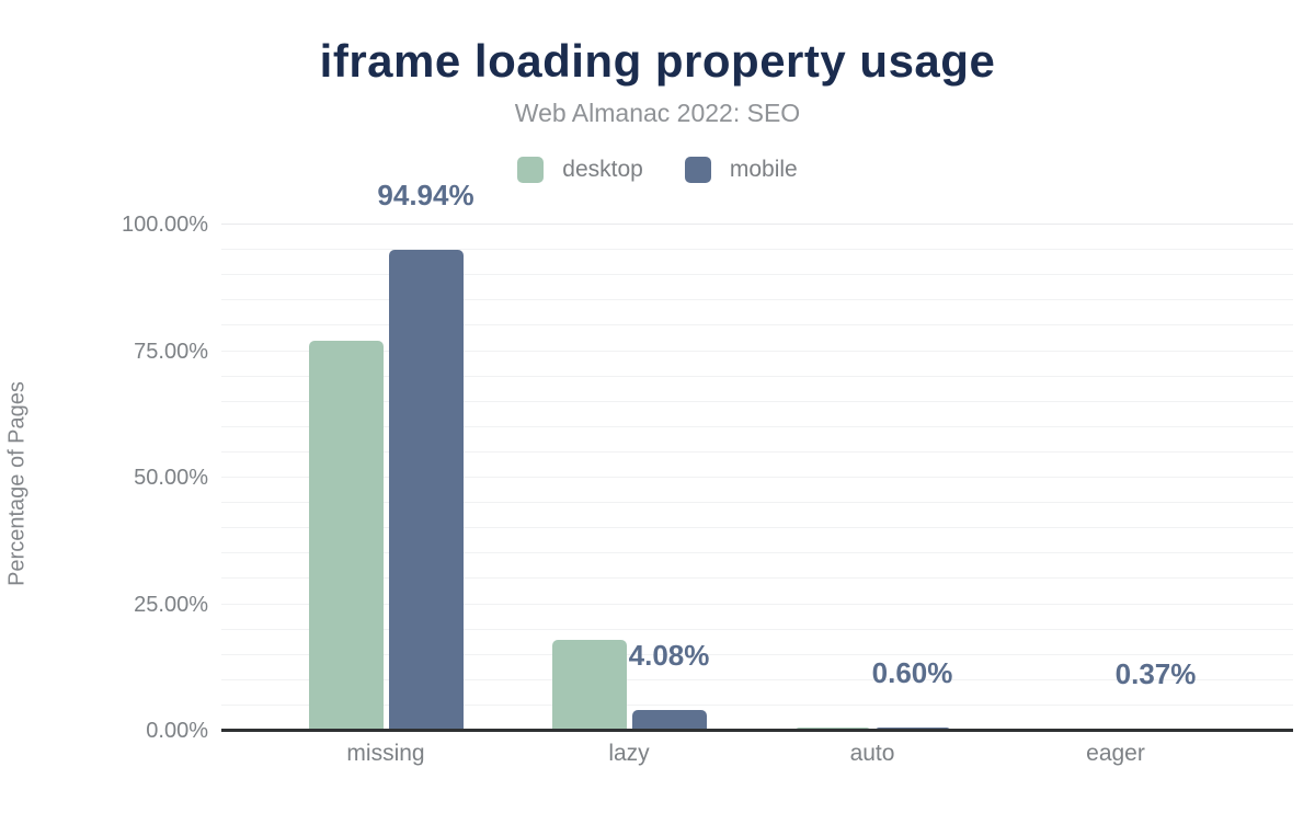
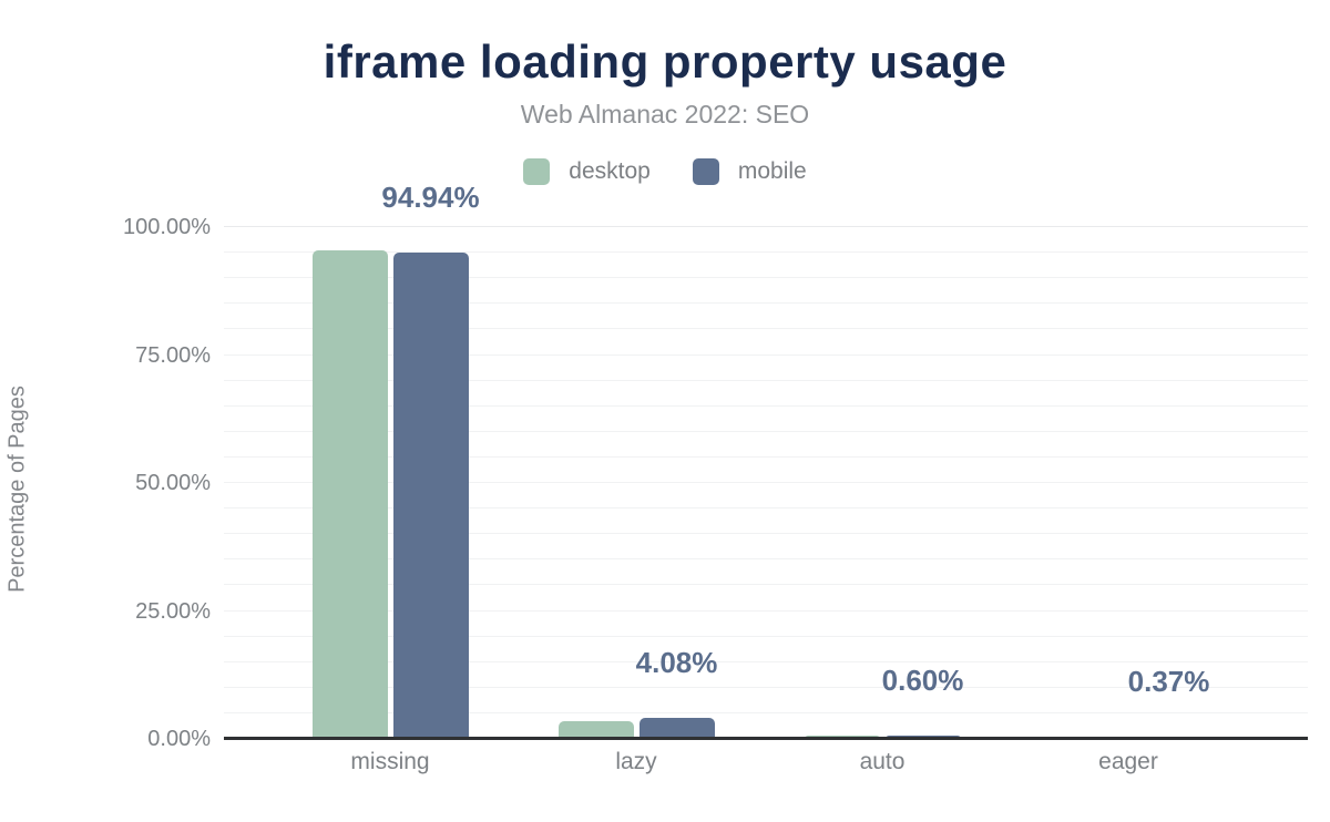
desktop/missing: 77% -> 96%
desktop/lazy: 18% -> 4%
